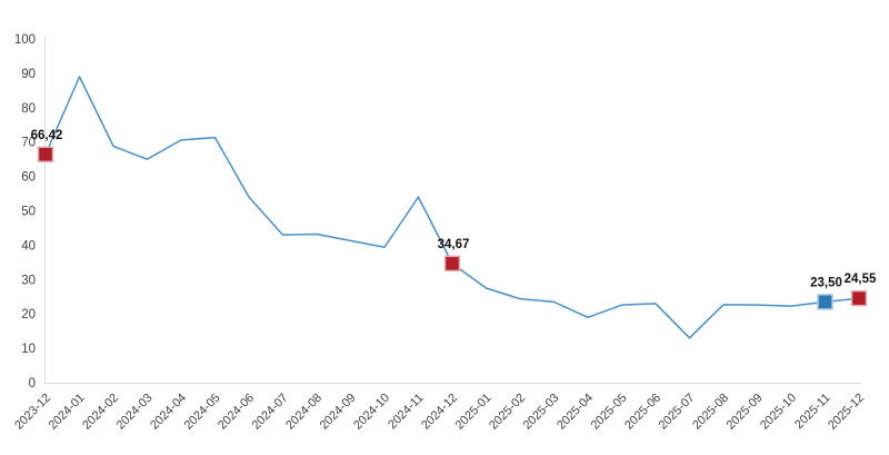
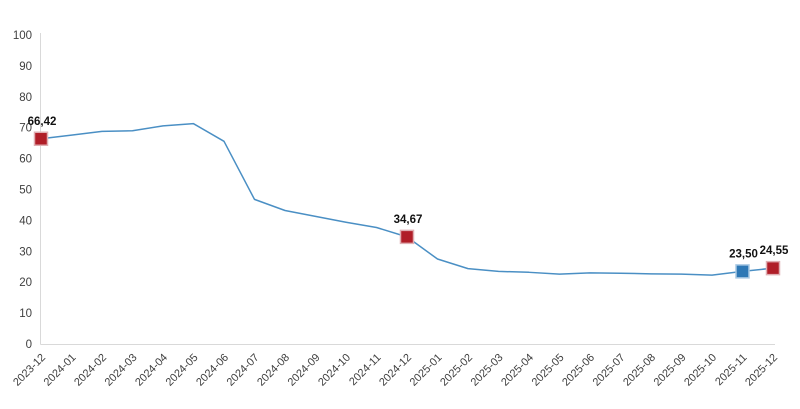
2024-01: 89 -> 68
2024-03: 65 -> 69
2024-06: 54 -> 66
2024-07: 43 -> 47
2024-11: 54 -> 38
2025-04: 19 -> 23
2025-07: 13 -> 23
